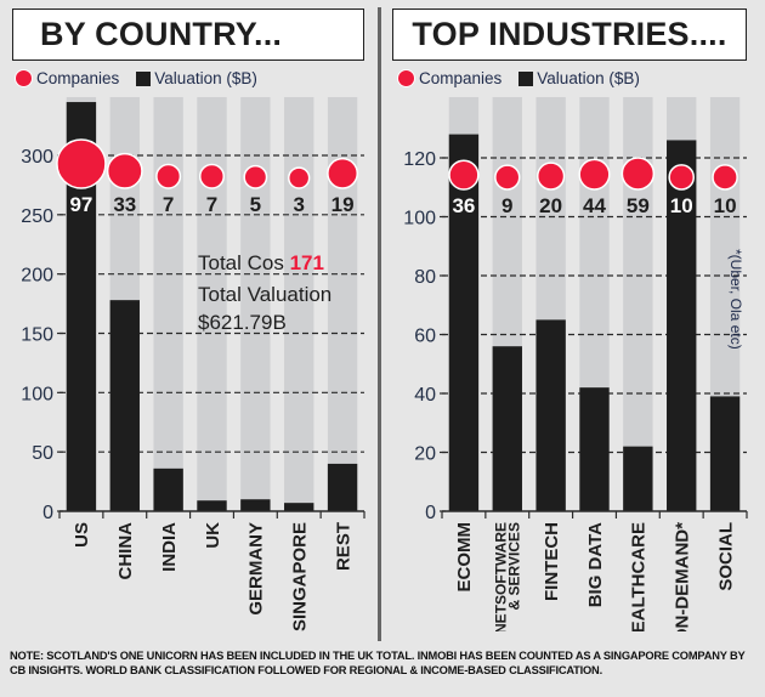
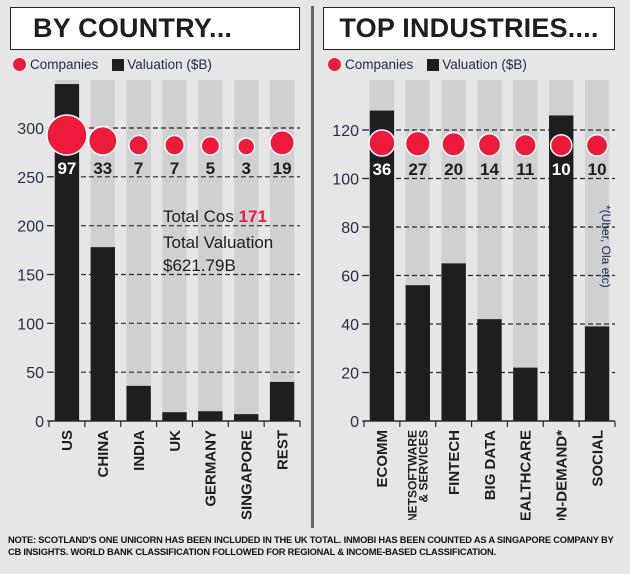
TOP INDUSTRIES..../Companies/NETSOFTWARE & SERVICES: 9 -> 27
TOP INDUSTRIES..../Companies/BIG DATA: 44 -> 14
TOP INDUSTRIES..../Companies/HEALTHCARE: 59 -> 11
